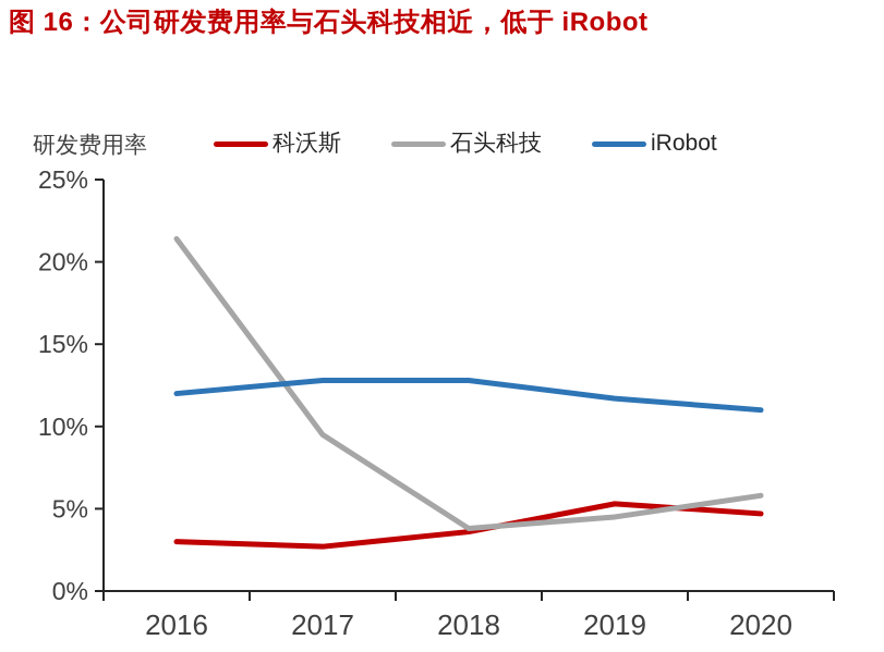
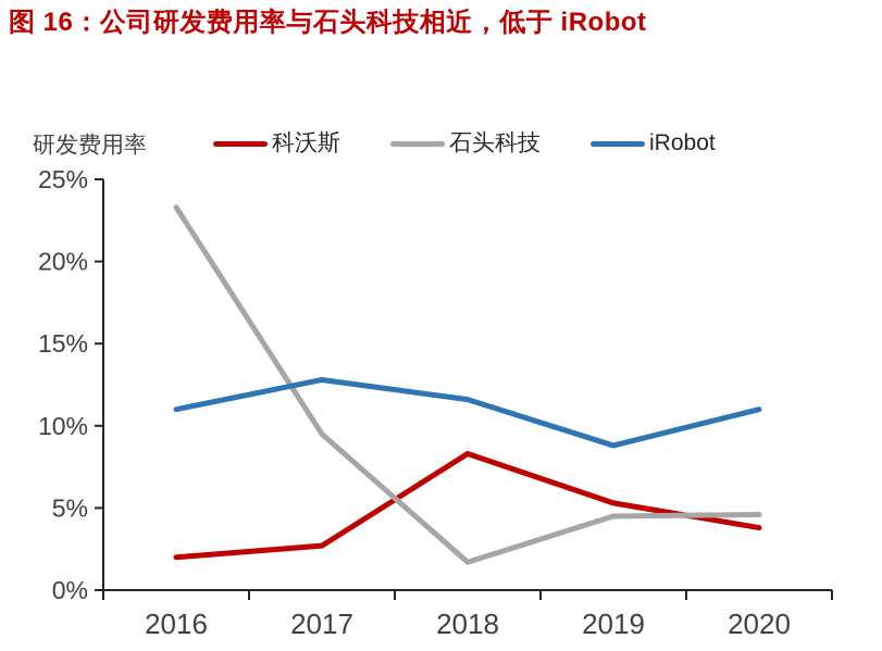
科沃斯/2016: 3.0% -> 2.0%
石头科技/2016: 21.4% -> 23.3%
iRobot/2016: 12.0% -> 11.0%
科沃斯/2018: 3.6% -> 8.3%
石头科技/2018: 3.8% -> 1.7%
iRobot/2018: 12.8% -> 11.6%
iRobot/2019: 11.7% -> 8.8%
科沃斯/2020: 4.7% -> 3.8%
石头科技/2020: 5.8% -> 4.6%
